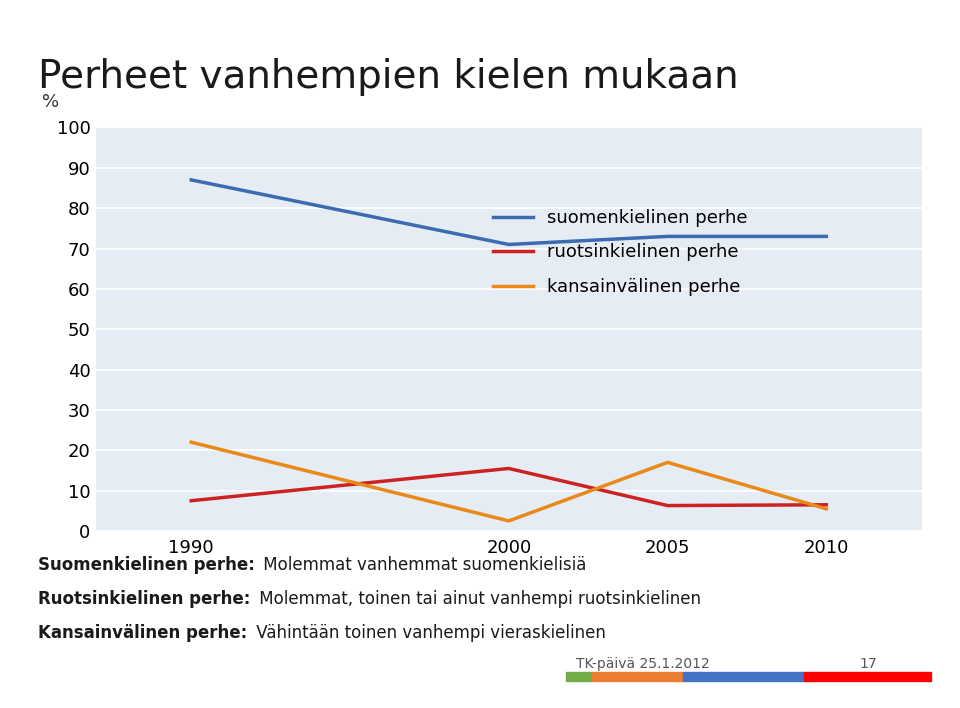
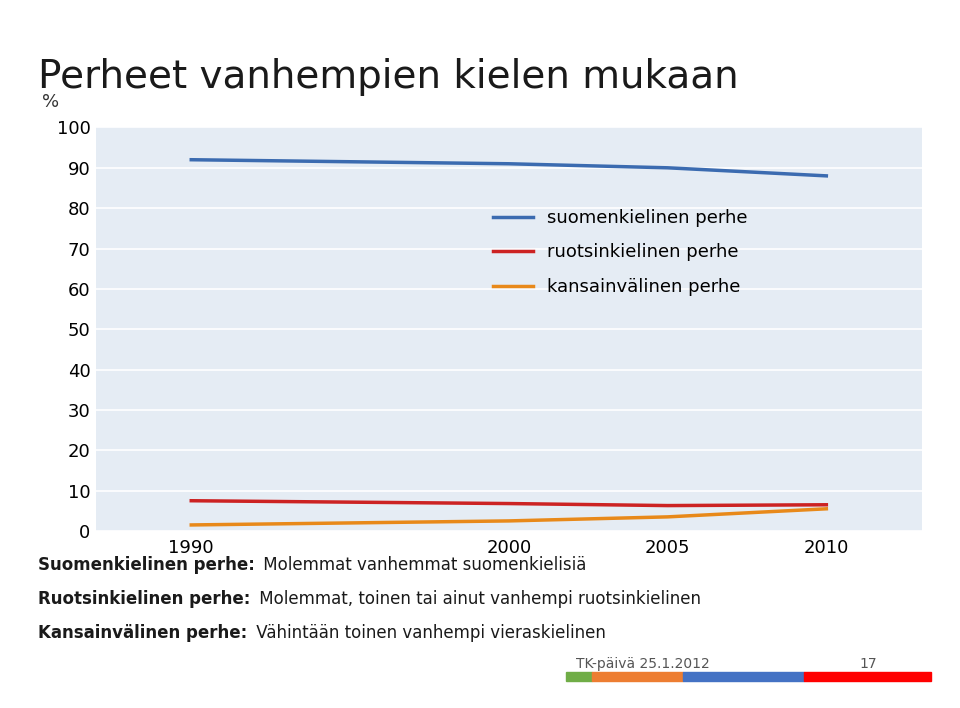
suomenkielinen perhe/1990: 87 -> 92
kansainvälinen perhe/1990: 22.0 -> 1.5
suomenkielinen perhe/2000: 71 -> 91
ruotsinkielinen perhe/2000: 15.5 -> 6.8
suomenkielinen perhe/2005: 73 -> 90
kansainvälinen perhe/2005: 17.0 -> 3.5
suomenkielinen perhe/2010: 73 -> 88
